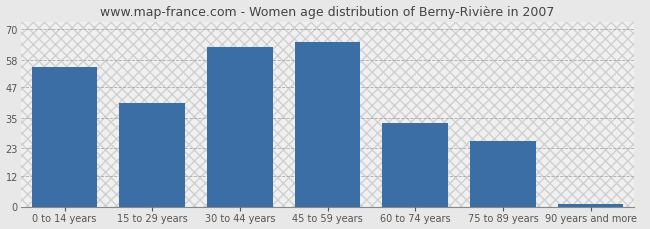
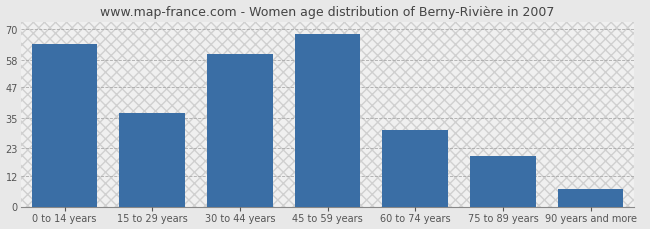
0 to 14 years: 55 -> 64
15 to 29 years: 41 -> 37
30 to 44 years: 63 -> 60
45 to 59 years: 65 -> 68
60 to 74 years: 33 -> 30
75 to 89 years: 26 -> 20
90 years and more: 1 -> 7
